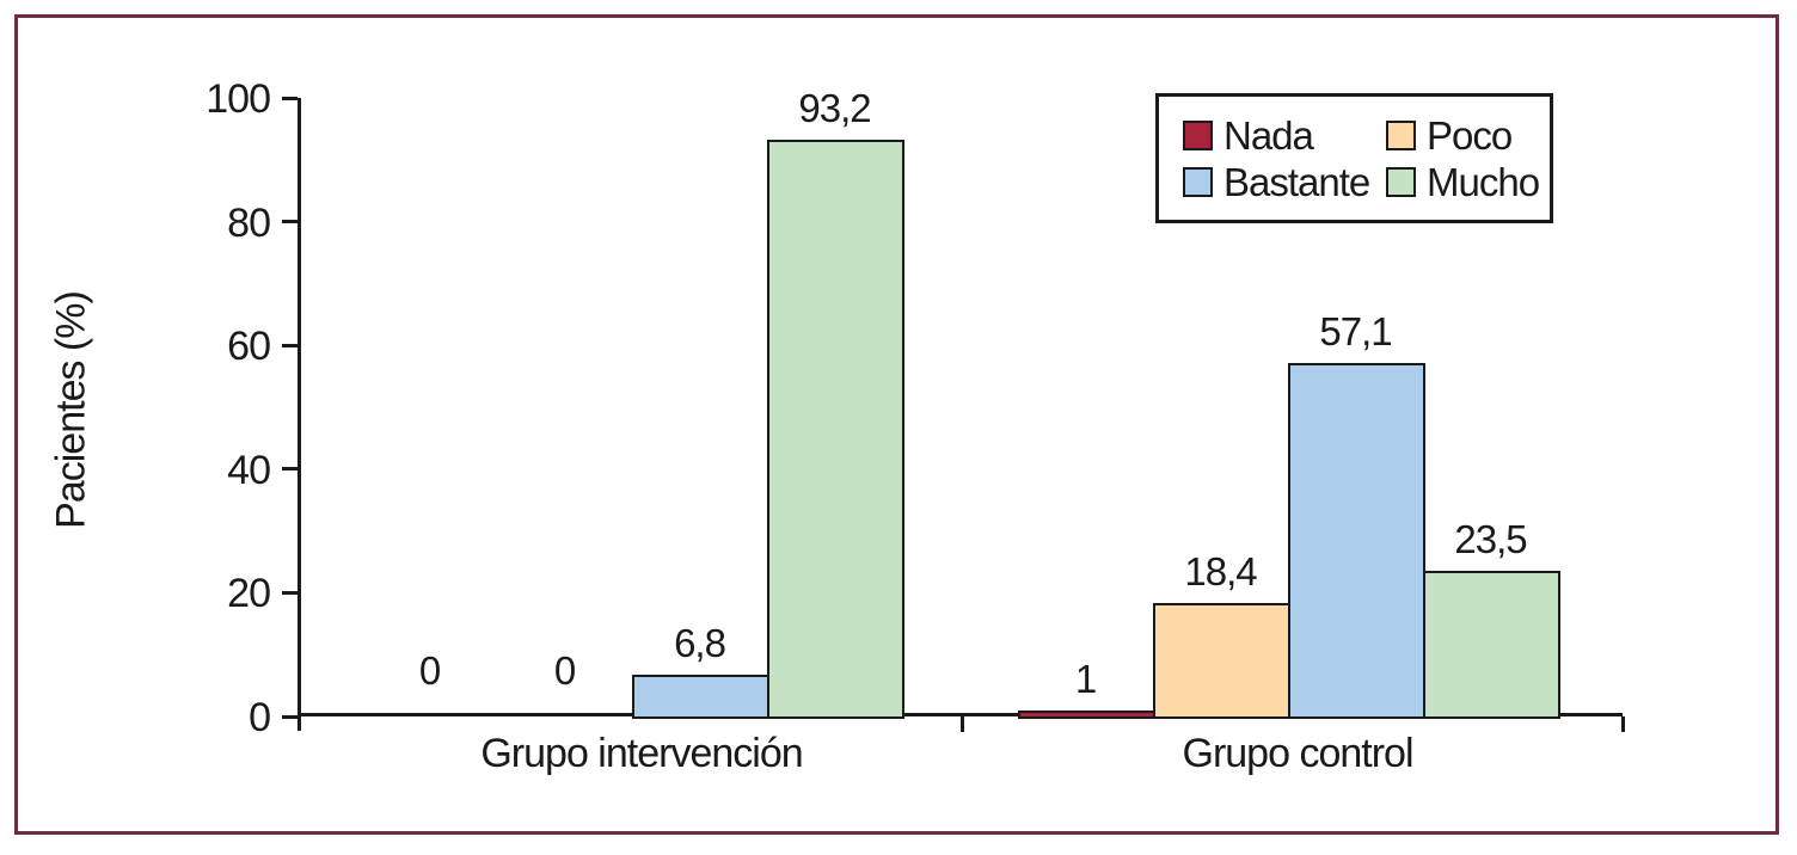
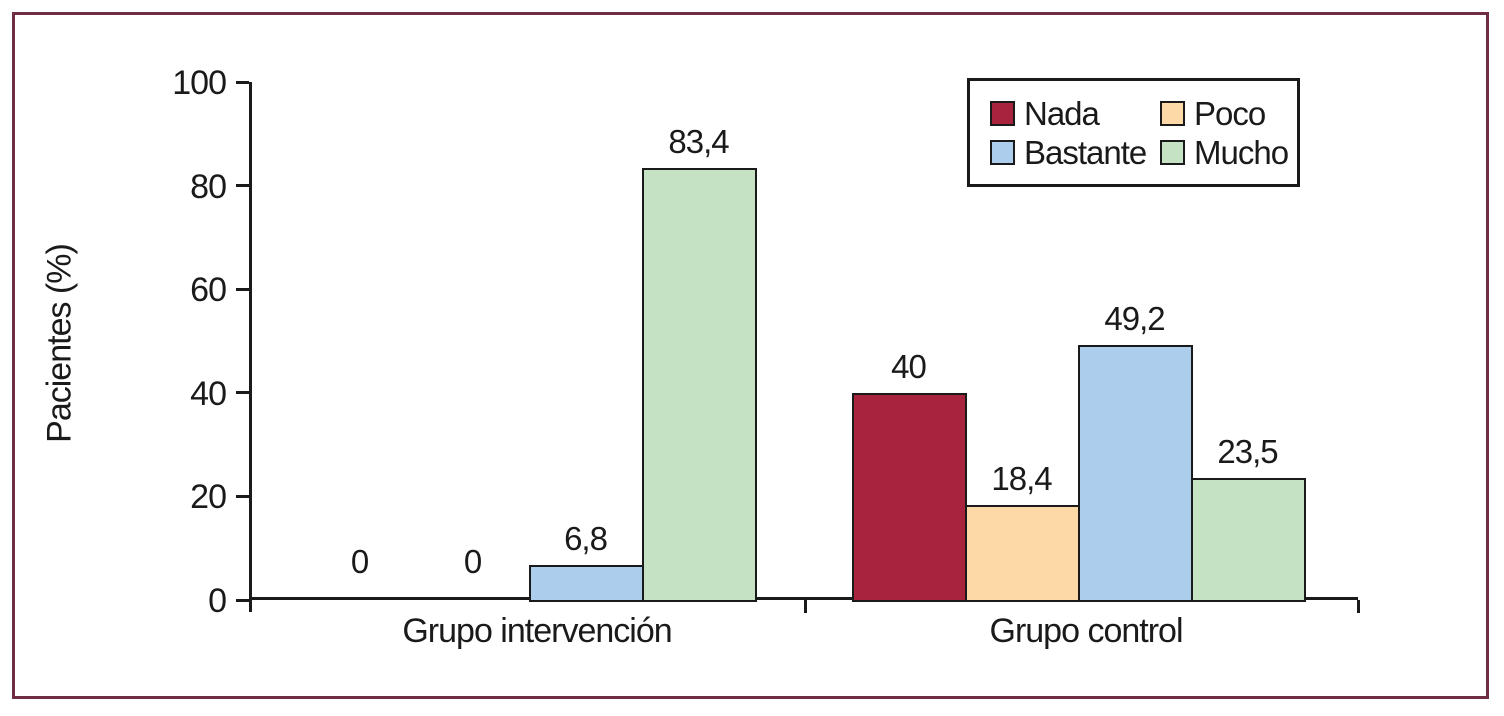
Mucho/Grupo intervención: 93,2 -> 83,4
Nada/Grupo control: 1 -> 40
Bastante/Grupo control: 57,1 -> 49,2
